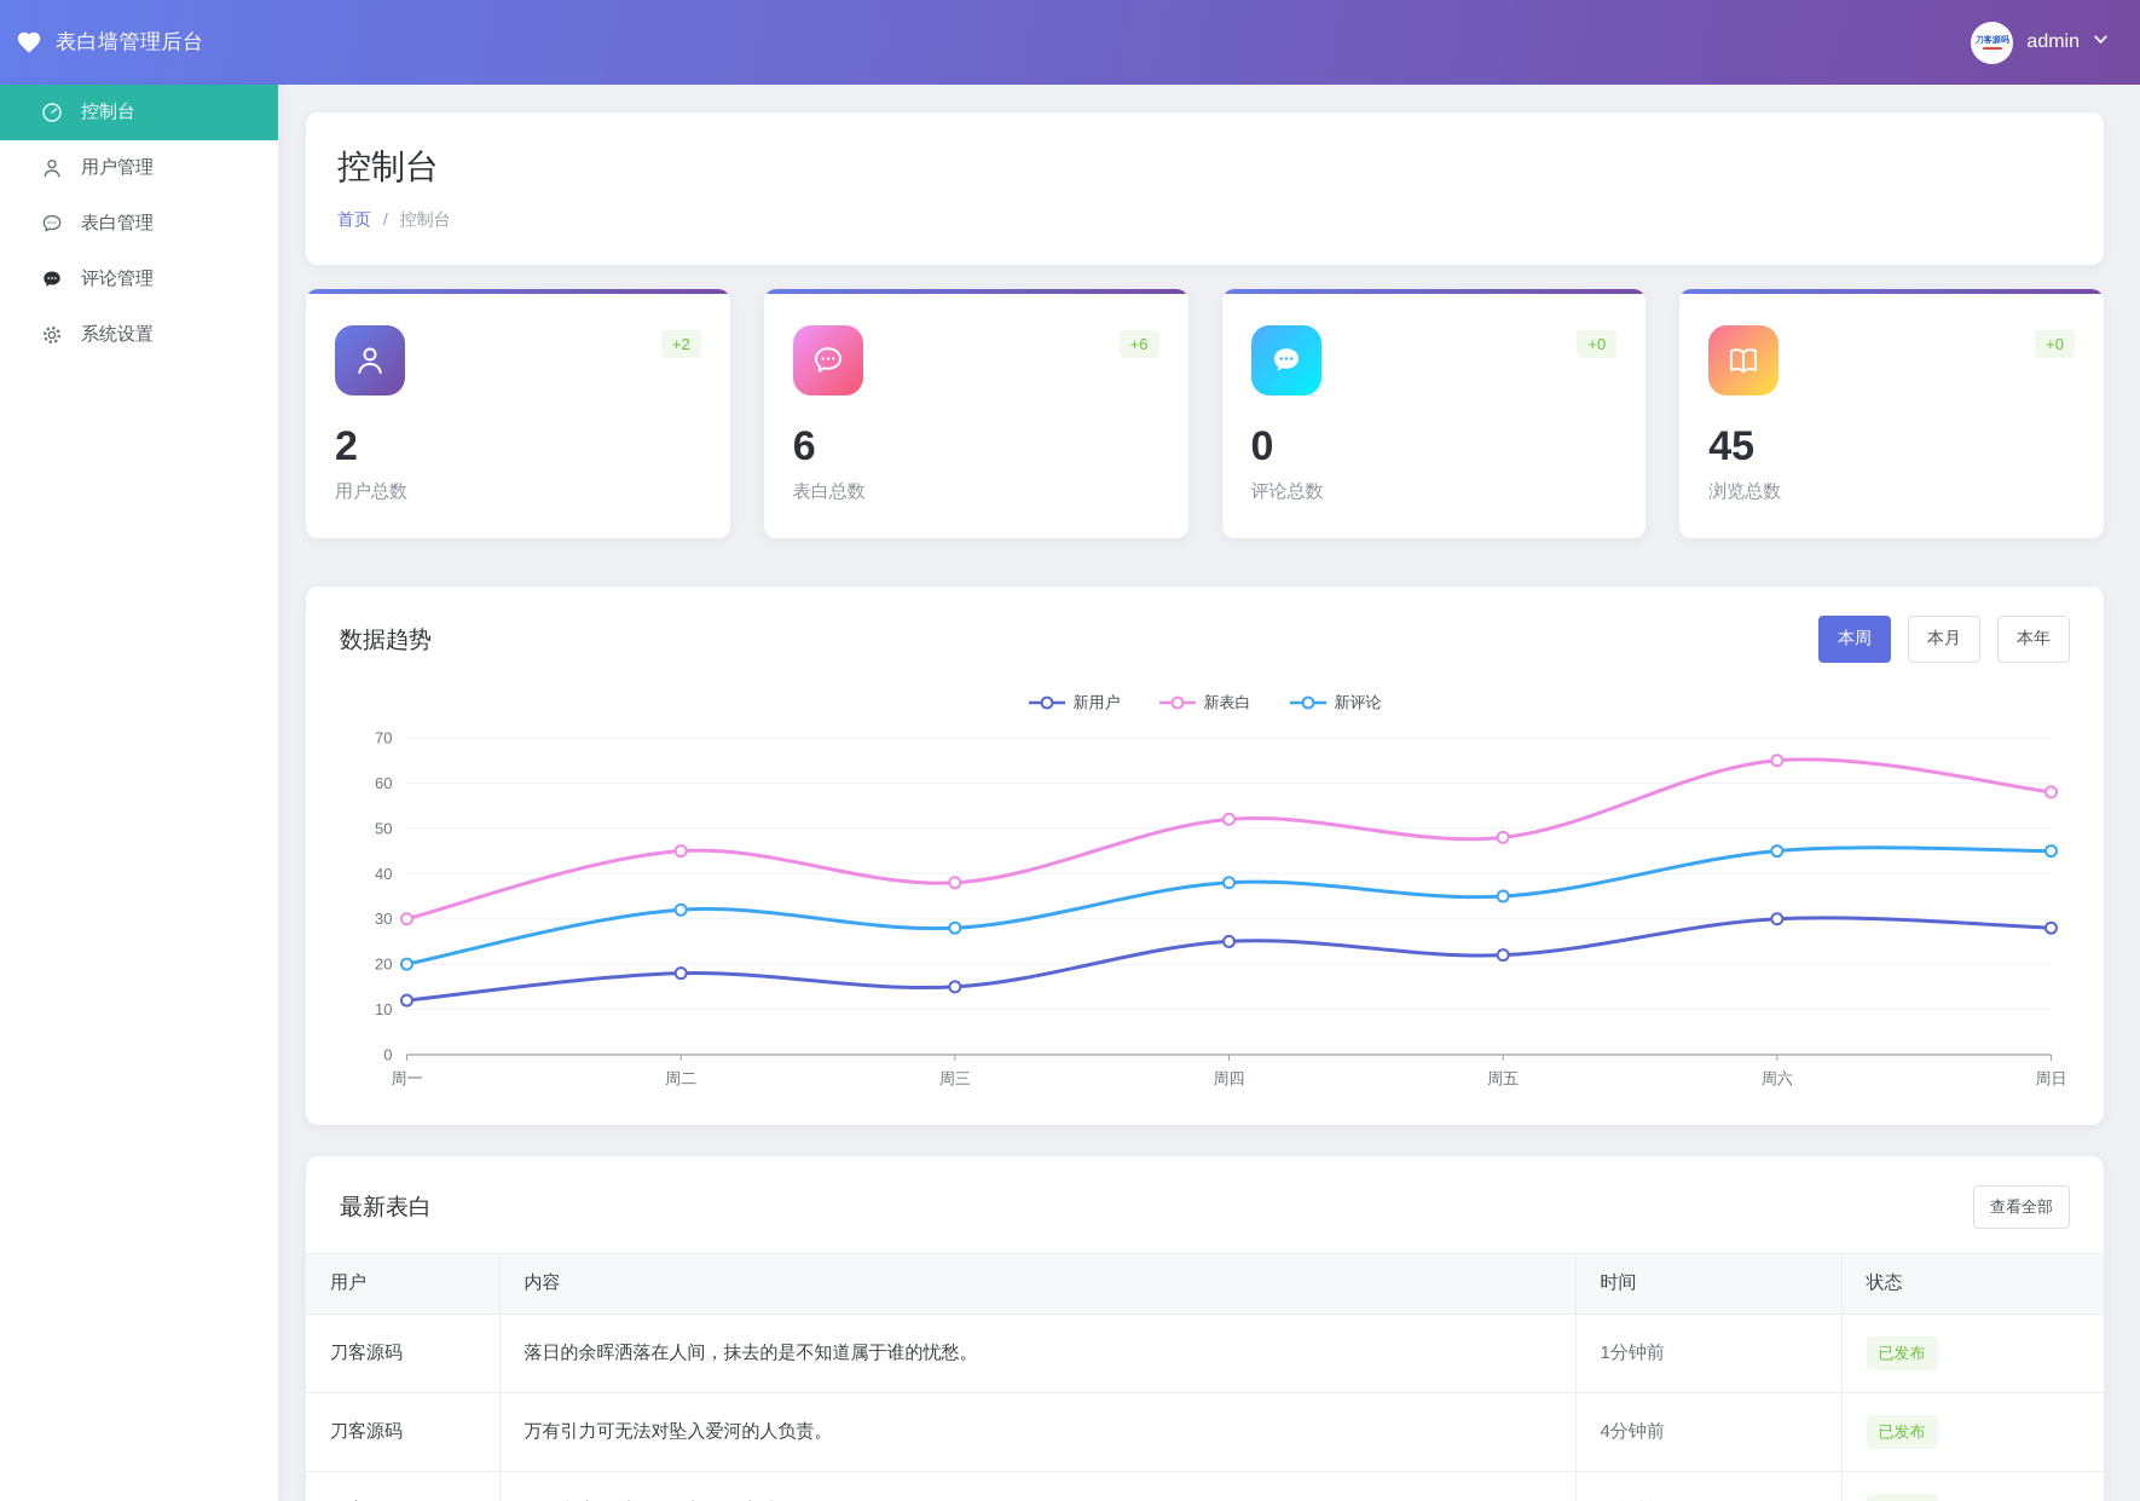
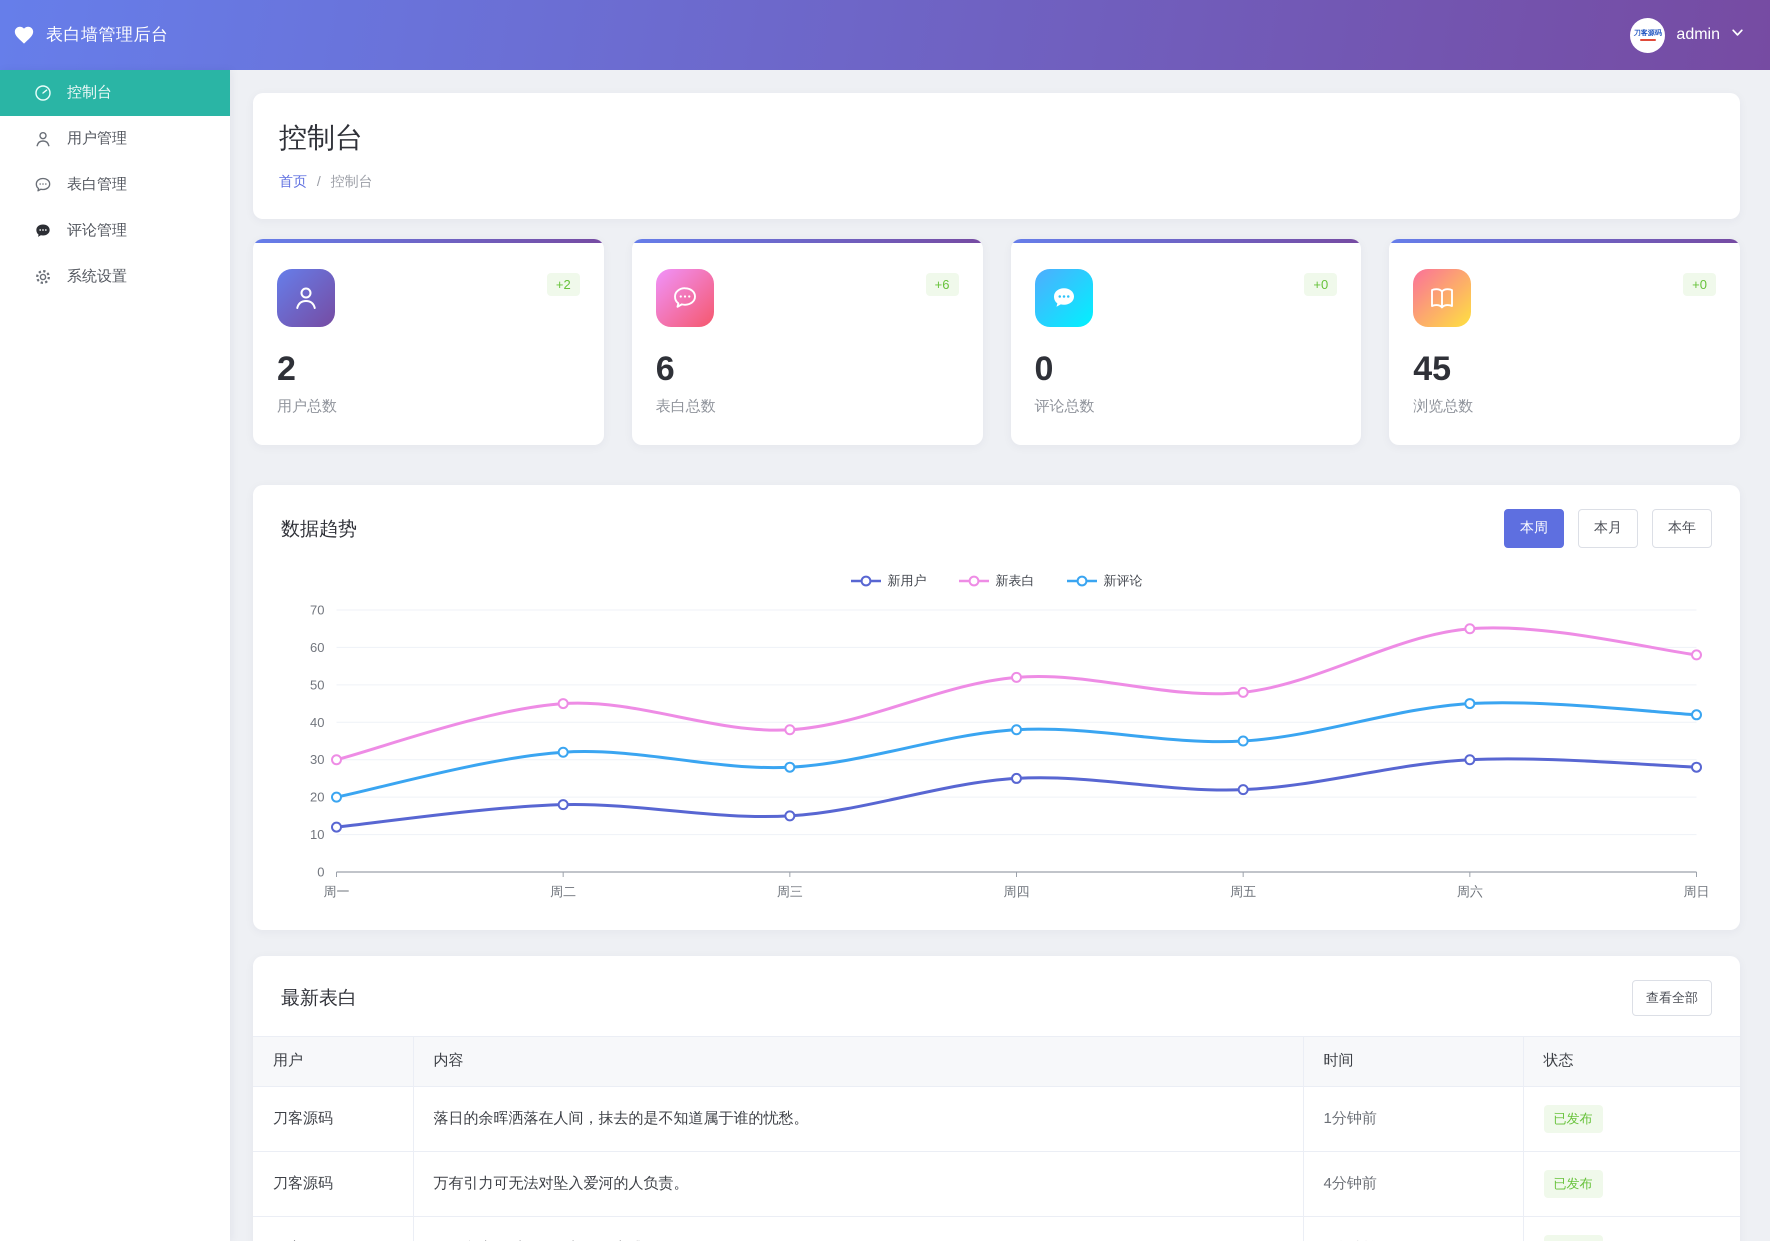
新评论/周日: 45 -> 42
